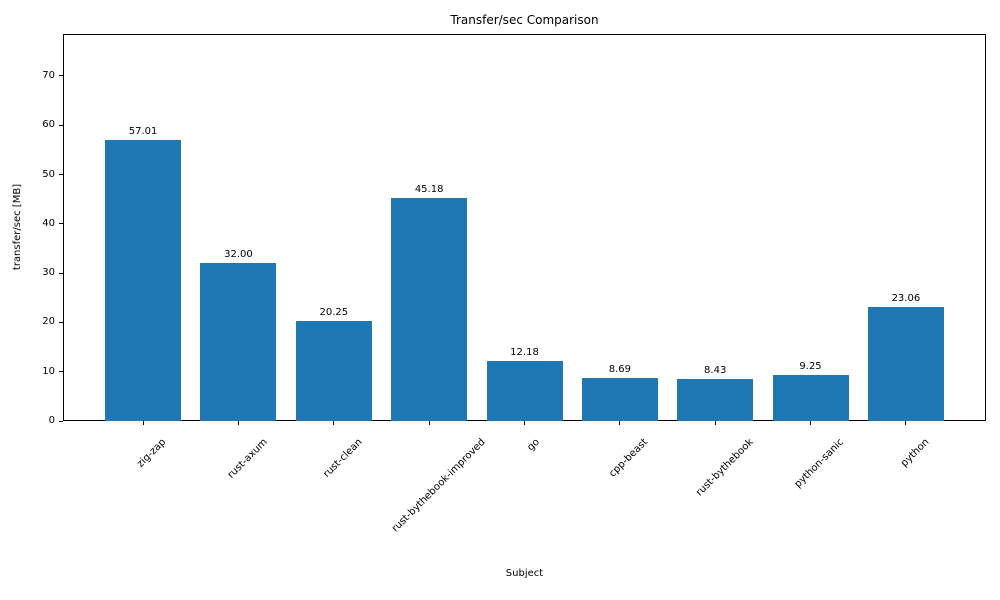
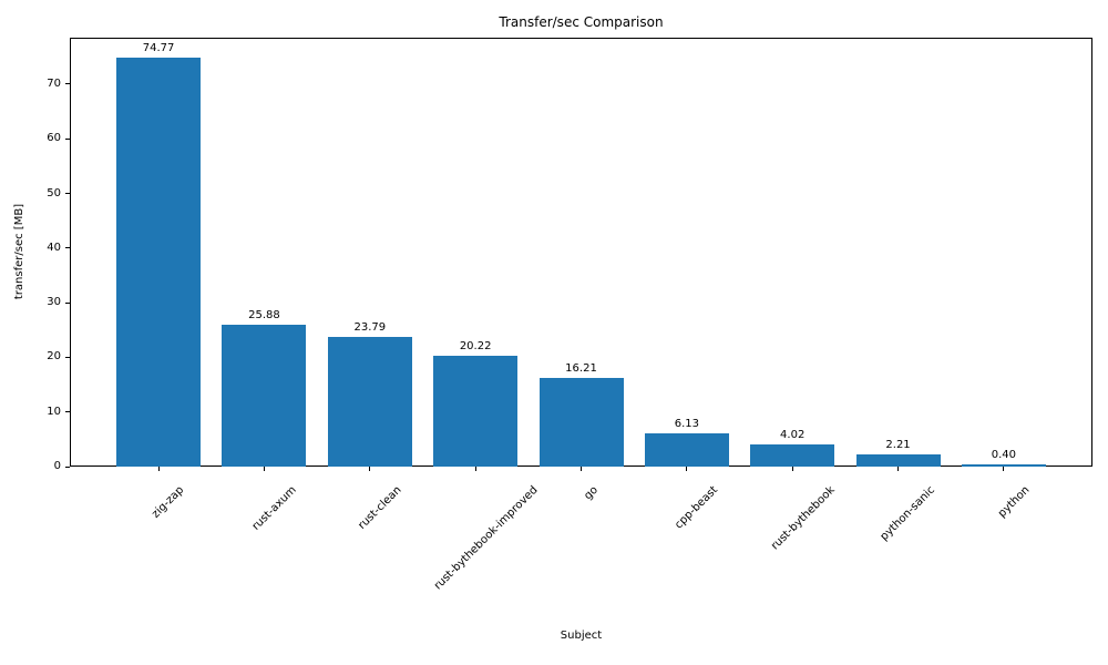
zig-zap: 57.01 -> 74.77
rust-axum: 32.00 -> 25.88
rust-clean: 20.25 -> 23.79
rust-bythebook-improved: 45.18 -> 20.22
go: 12.18 -> 16.21
cpp-beast: 8.69 -> 6.13
rust-bythebook: 8.43 -> 4.02
python-sanic: 9.25 -> 2.21
python: 23.06 -> 0.40
